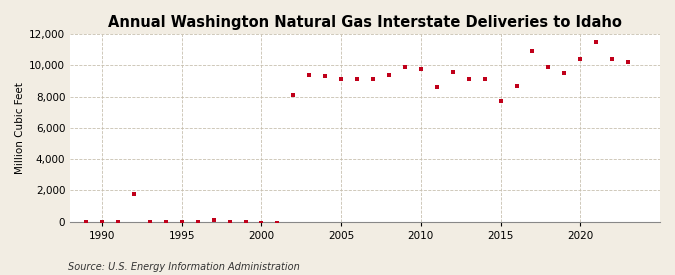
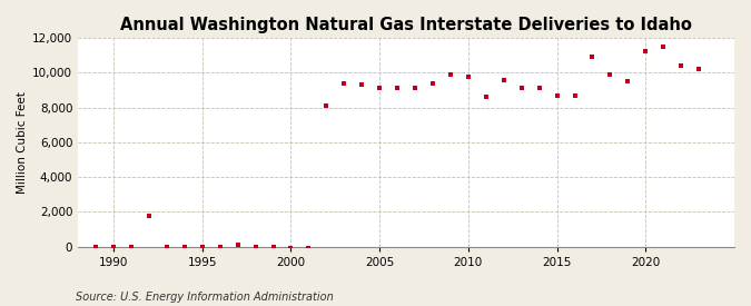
2015: 7,700 -> 8,700
2020: 10,400 -> 11,200
